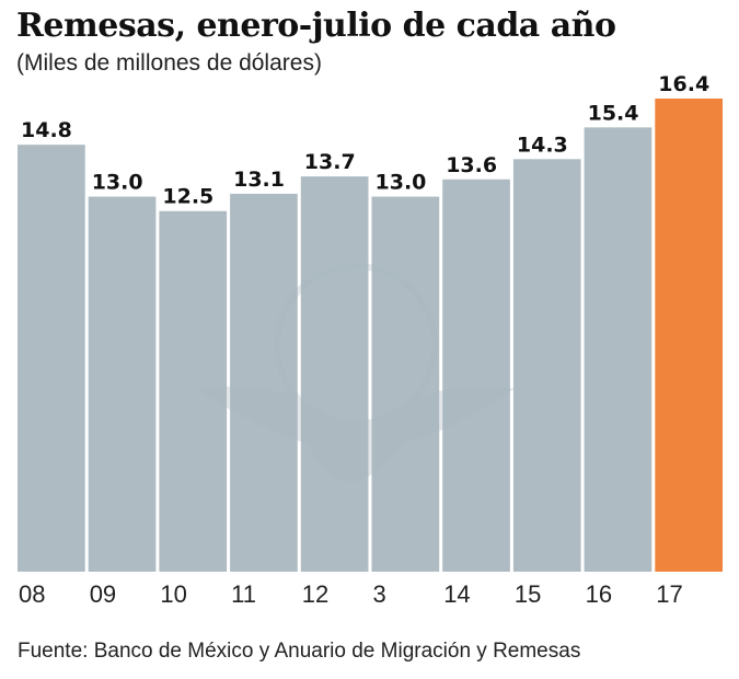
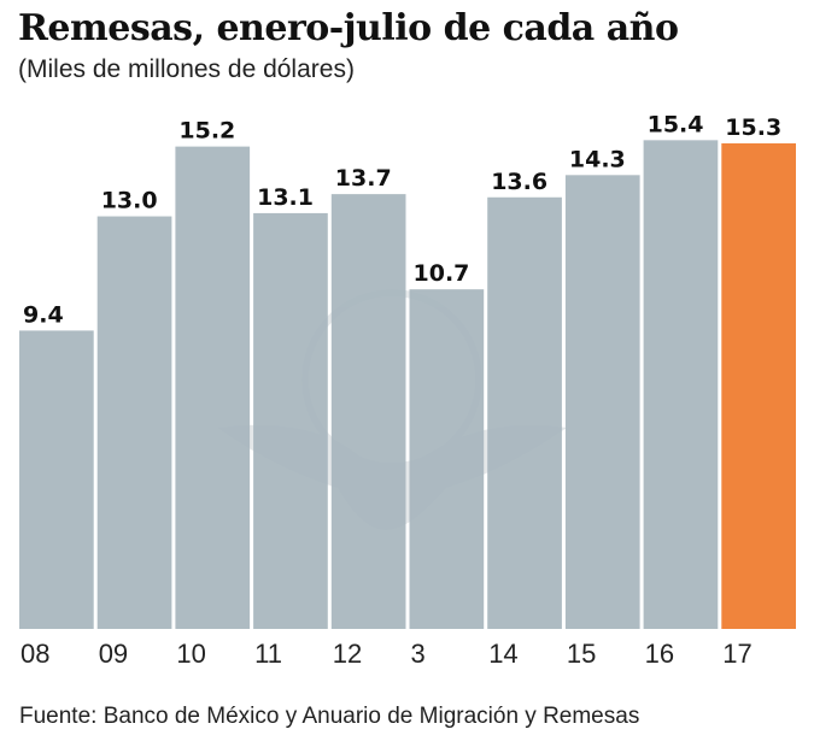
08: 14.8 -> 9.4
10: 12.5 -> 15.2
3: 13.0 -> 10.7
17: 16.4 -> 15.3
